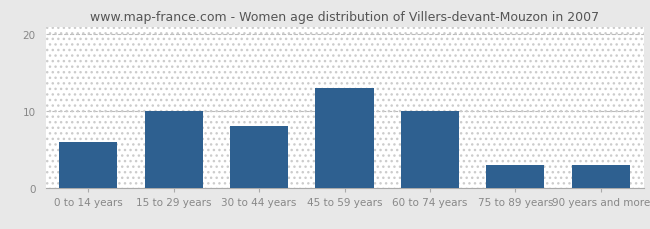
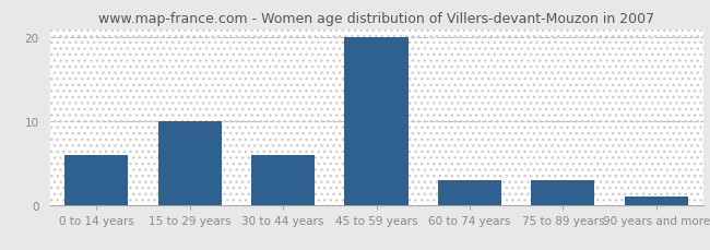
30 to 44 years: 8 -> 6
45 to 59 years: 13 -> 20
60 to 74 years: 10 -> 3
90 years and more: 3 -> 1
